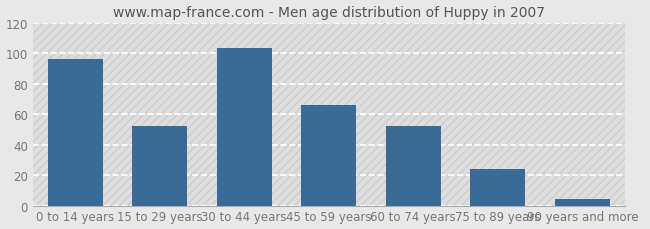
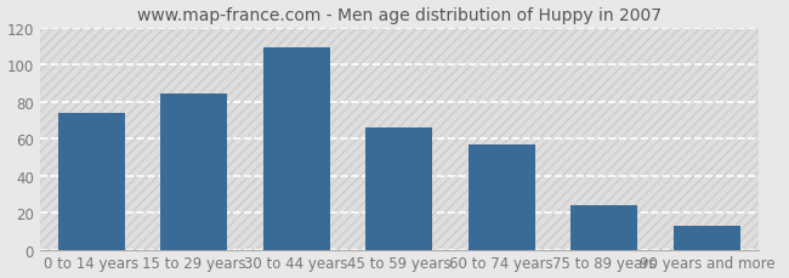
0 to 14 years: 96 -> 74
15 to 29 years: 52 -> 84
30 to 44 years: 103 -> 109
60 to 74 years: 52 -> 57
90 years and more: 4 -> 13
